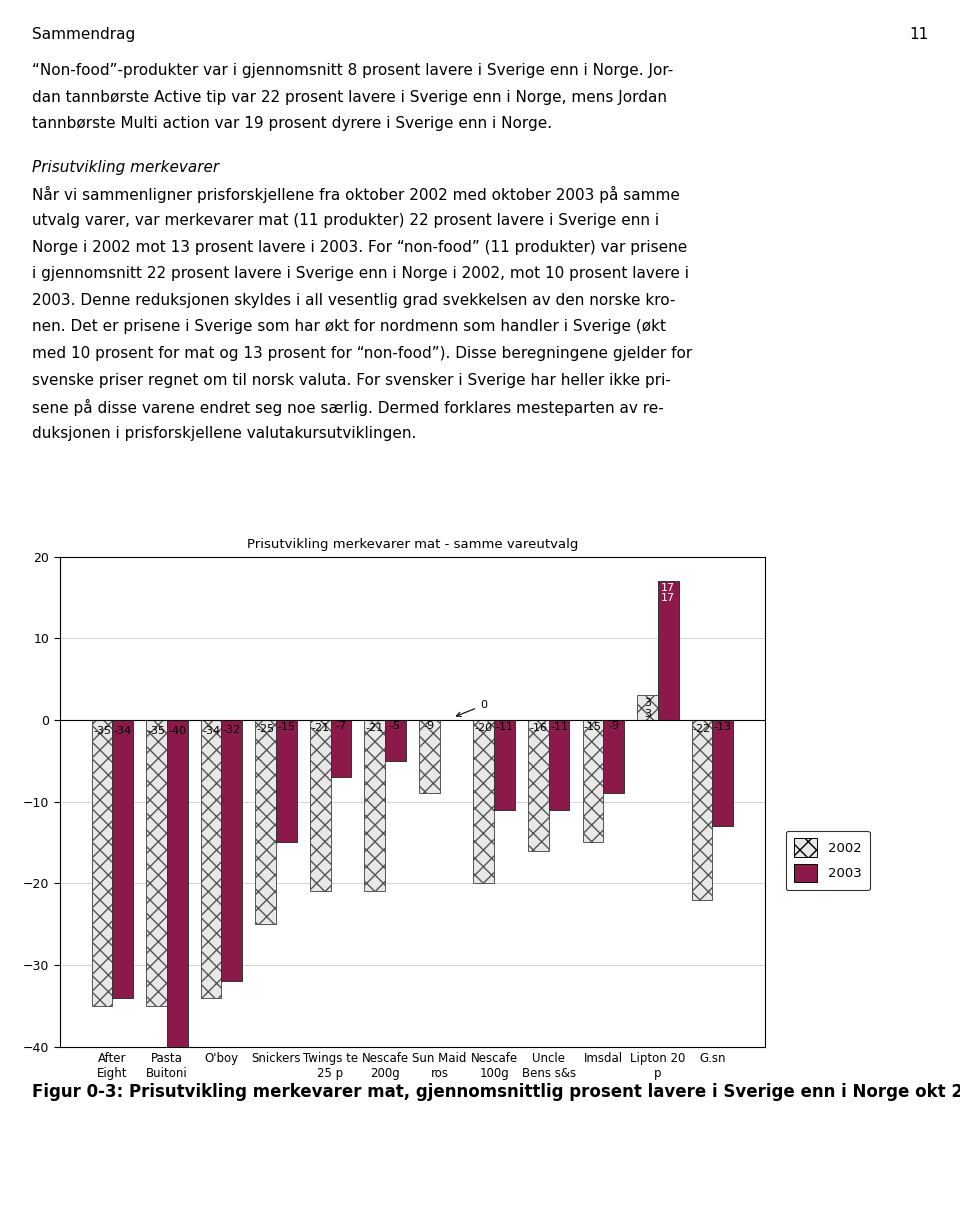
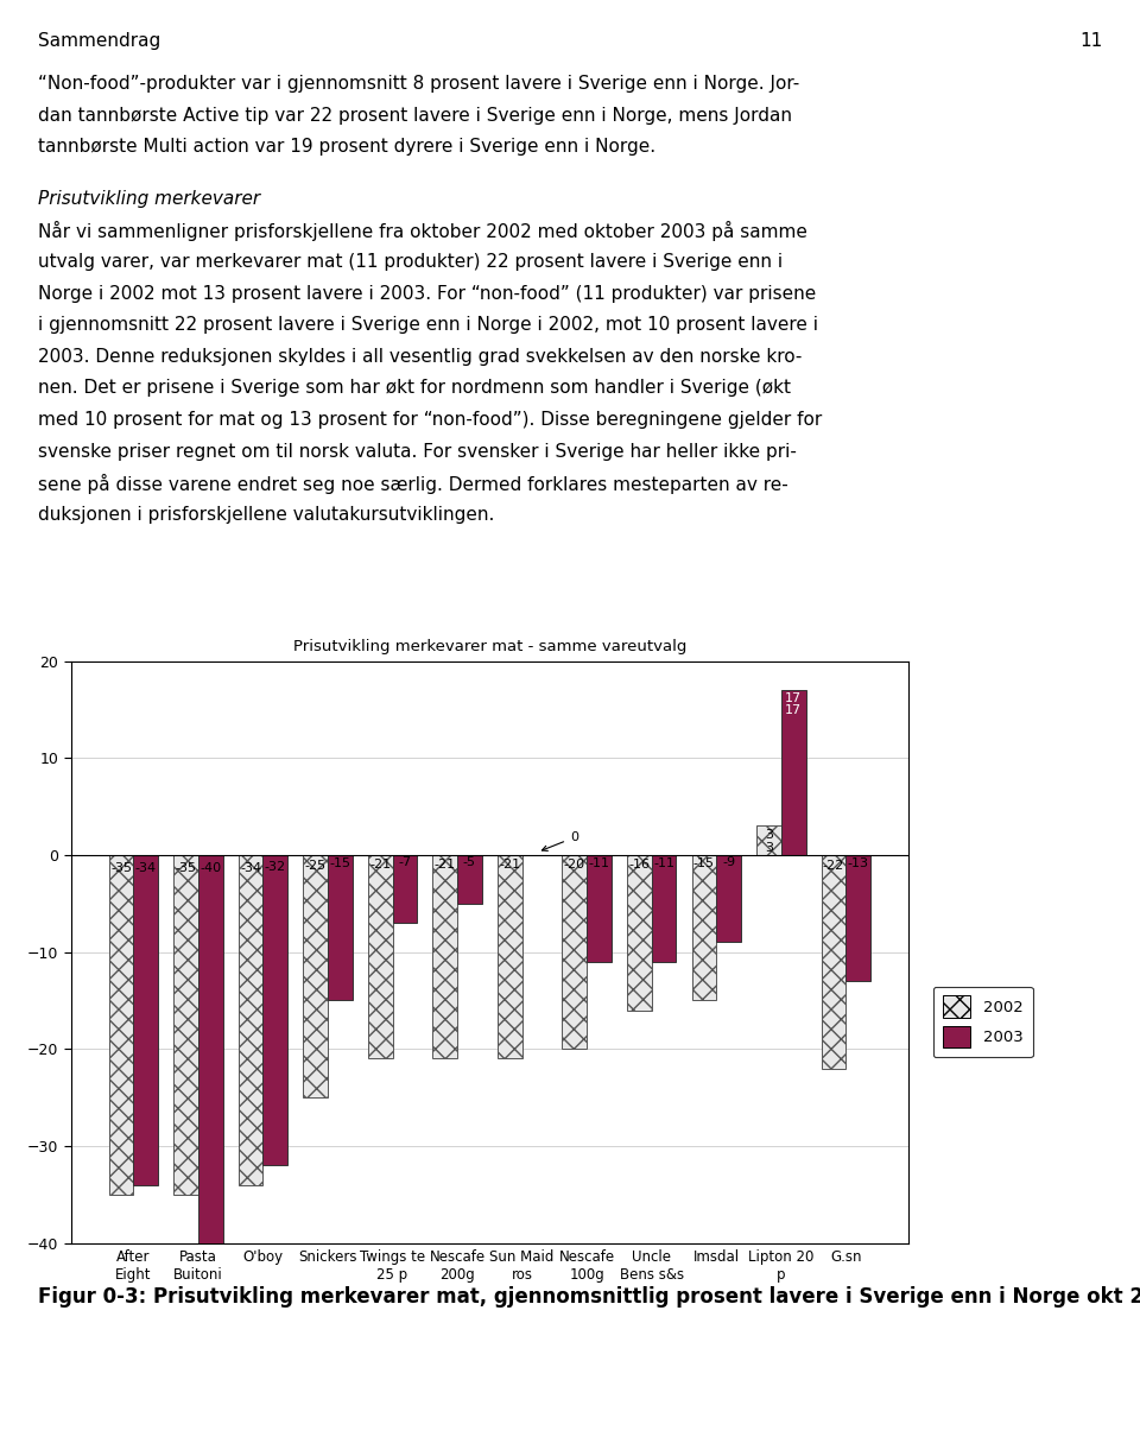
2002/Sun Maid ros: -9 -> -21
